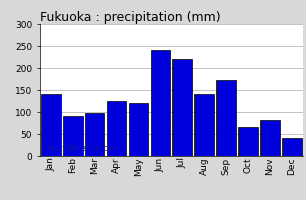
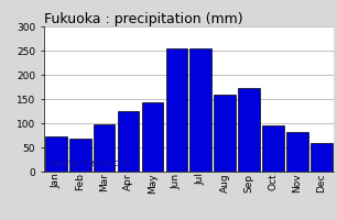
Jan: 140 -> 72
Feb: 90 -> 68
May: 120 -> 143
Jun: 240 -> 255
Jul: 220 -> 255
Aug: 140 -> 160
Oct: 65 -> 95
Dec: 40 -> 60
